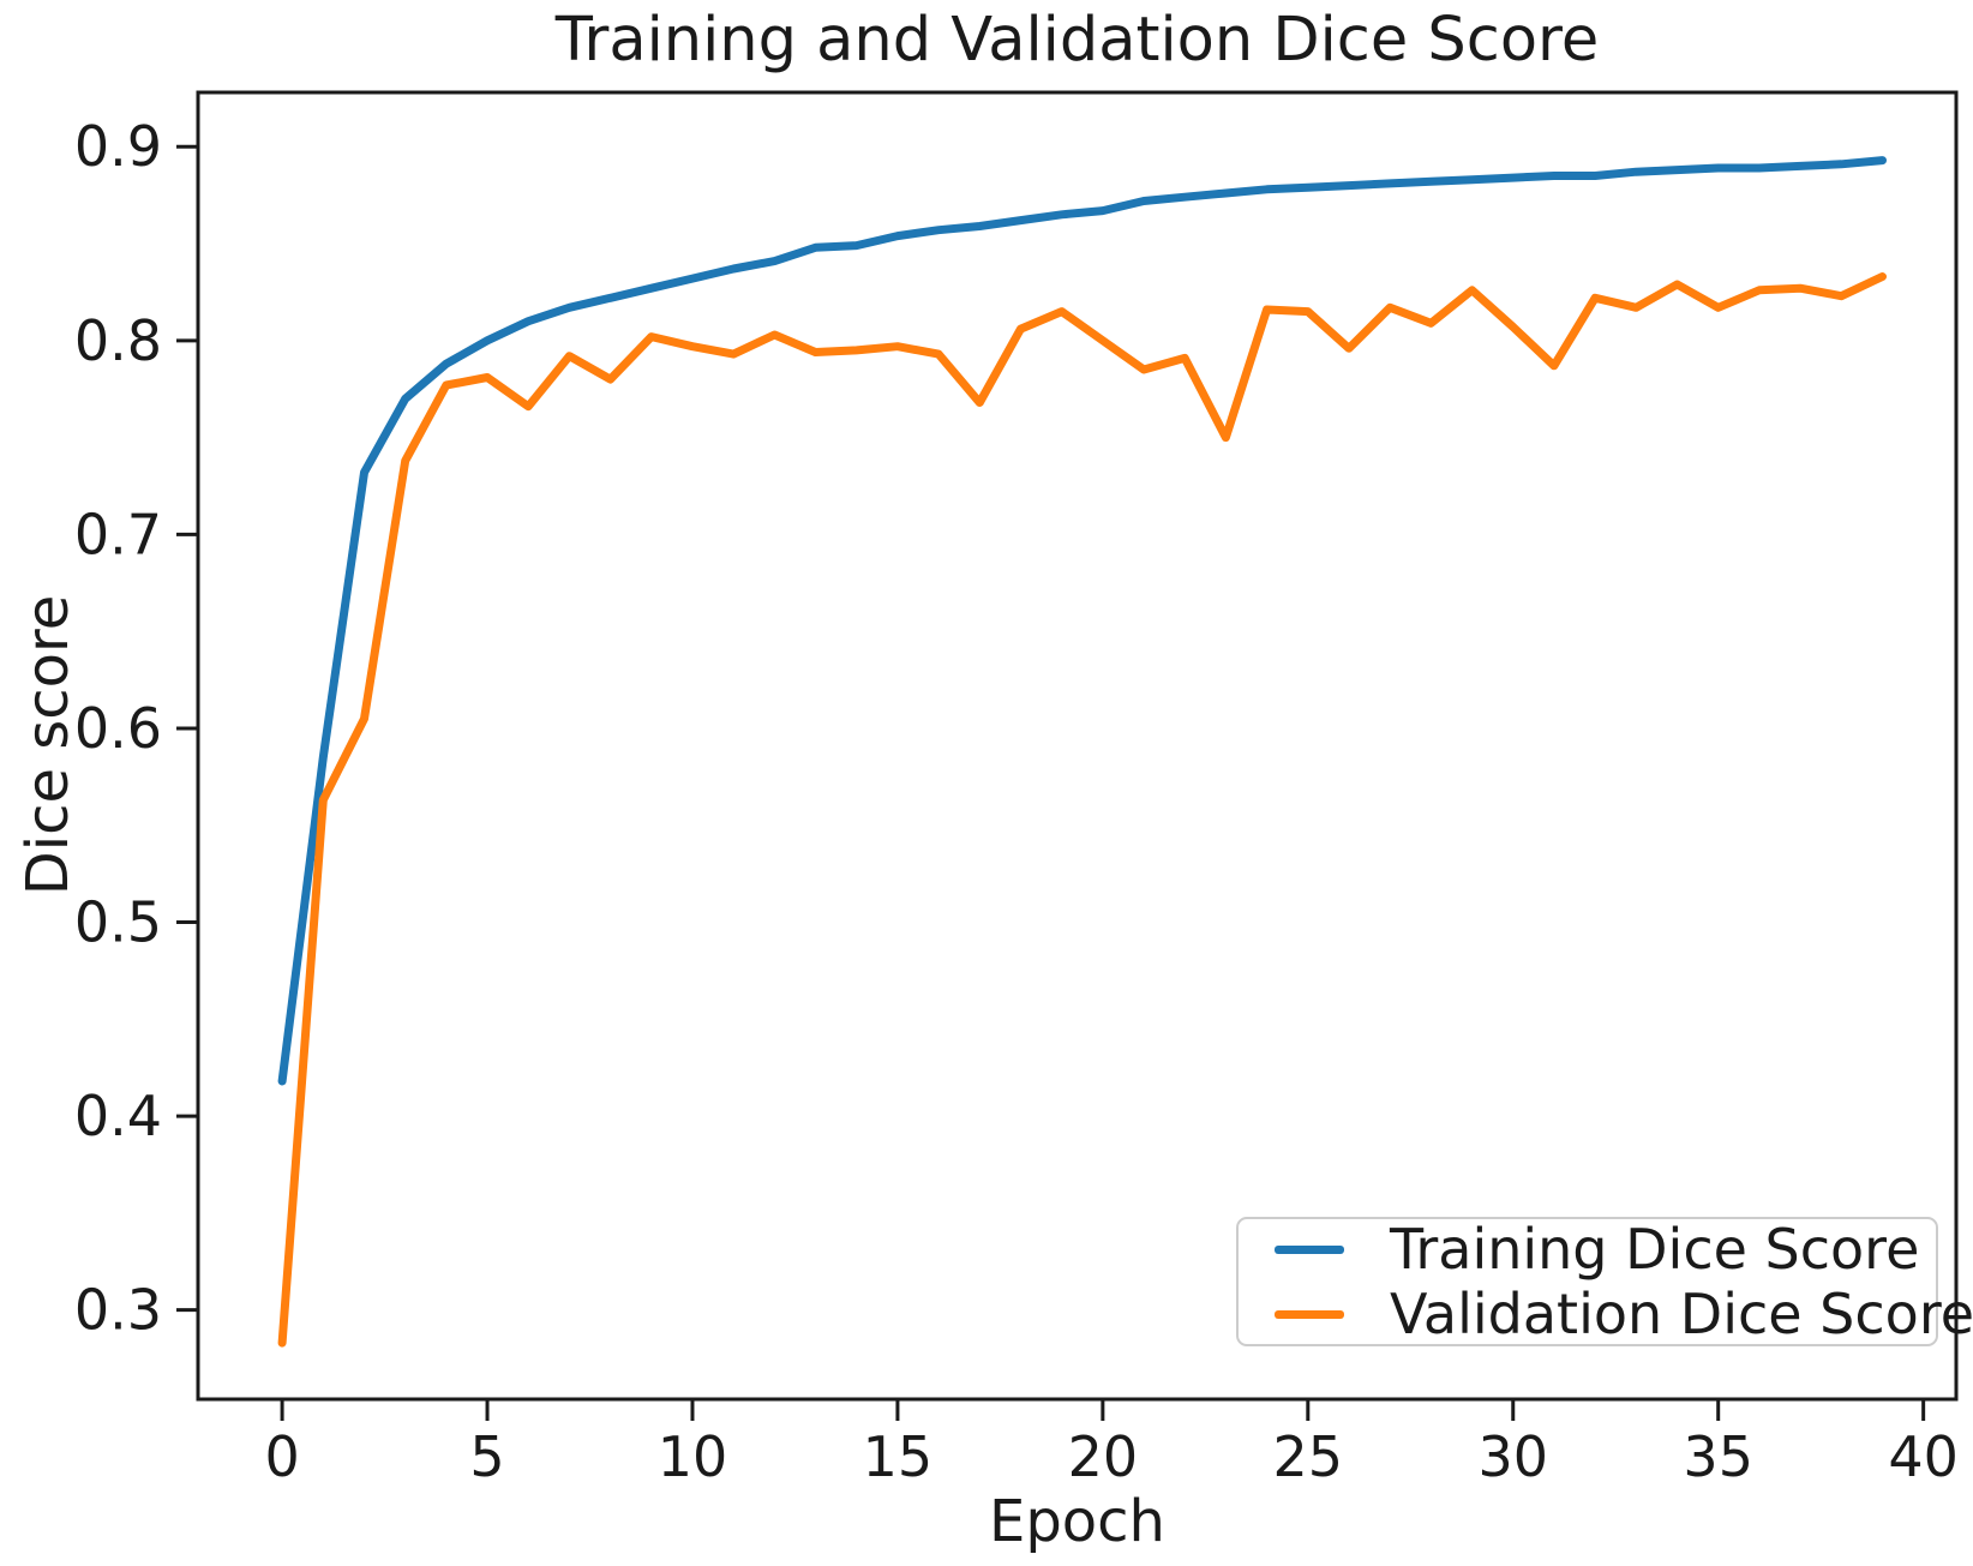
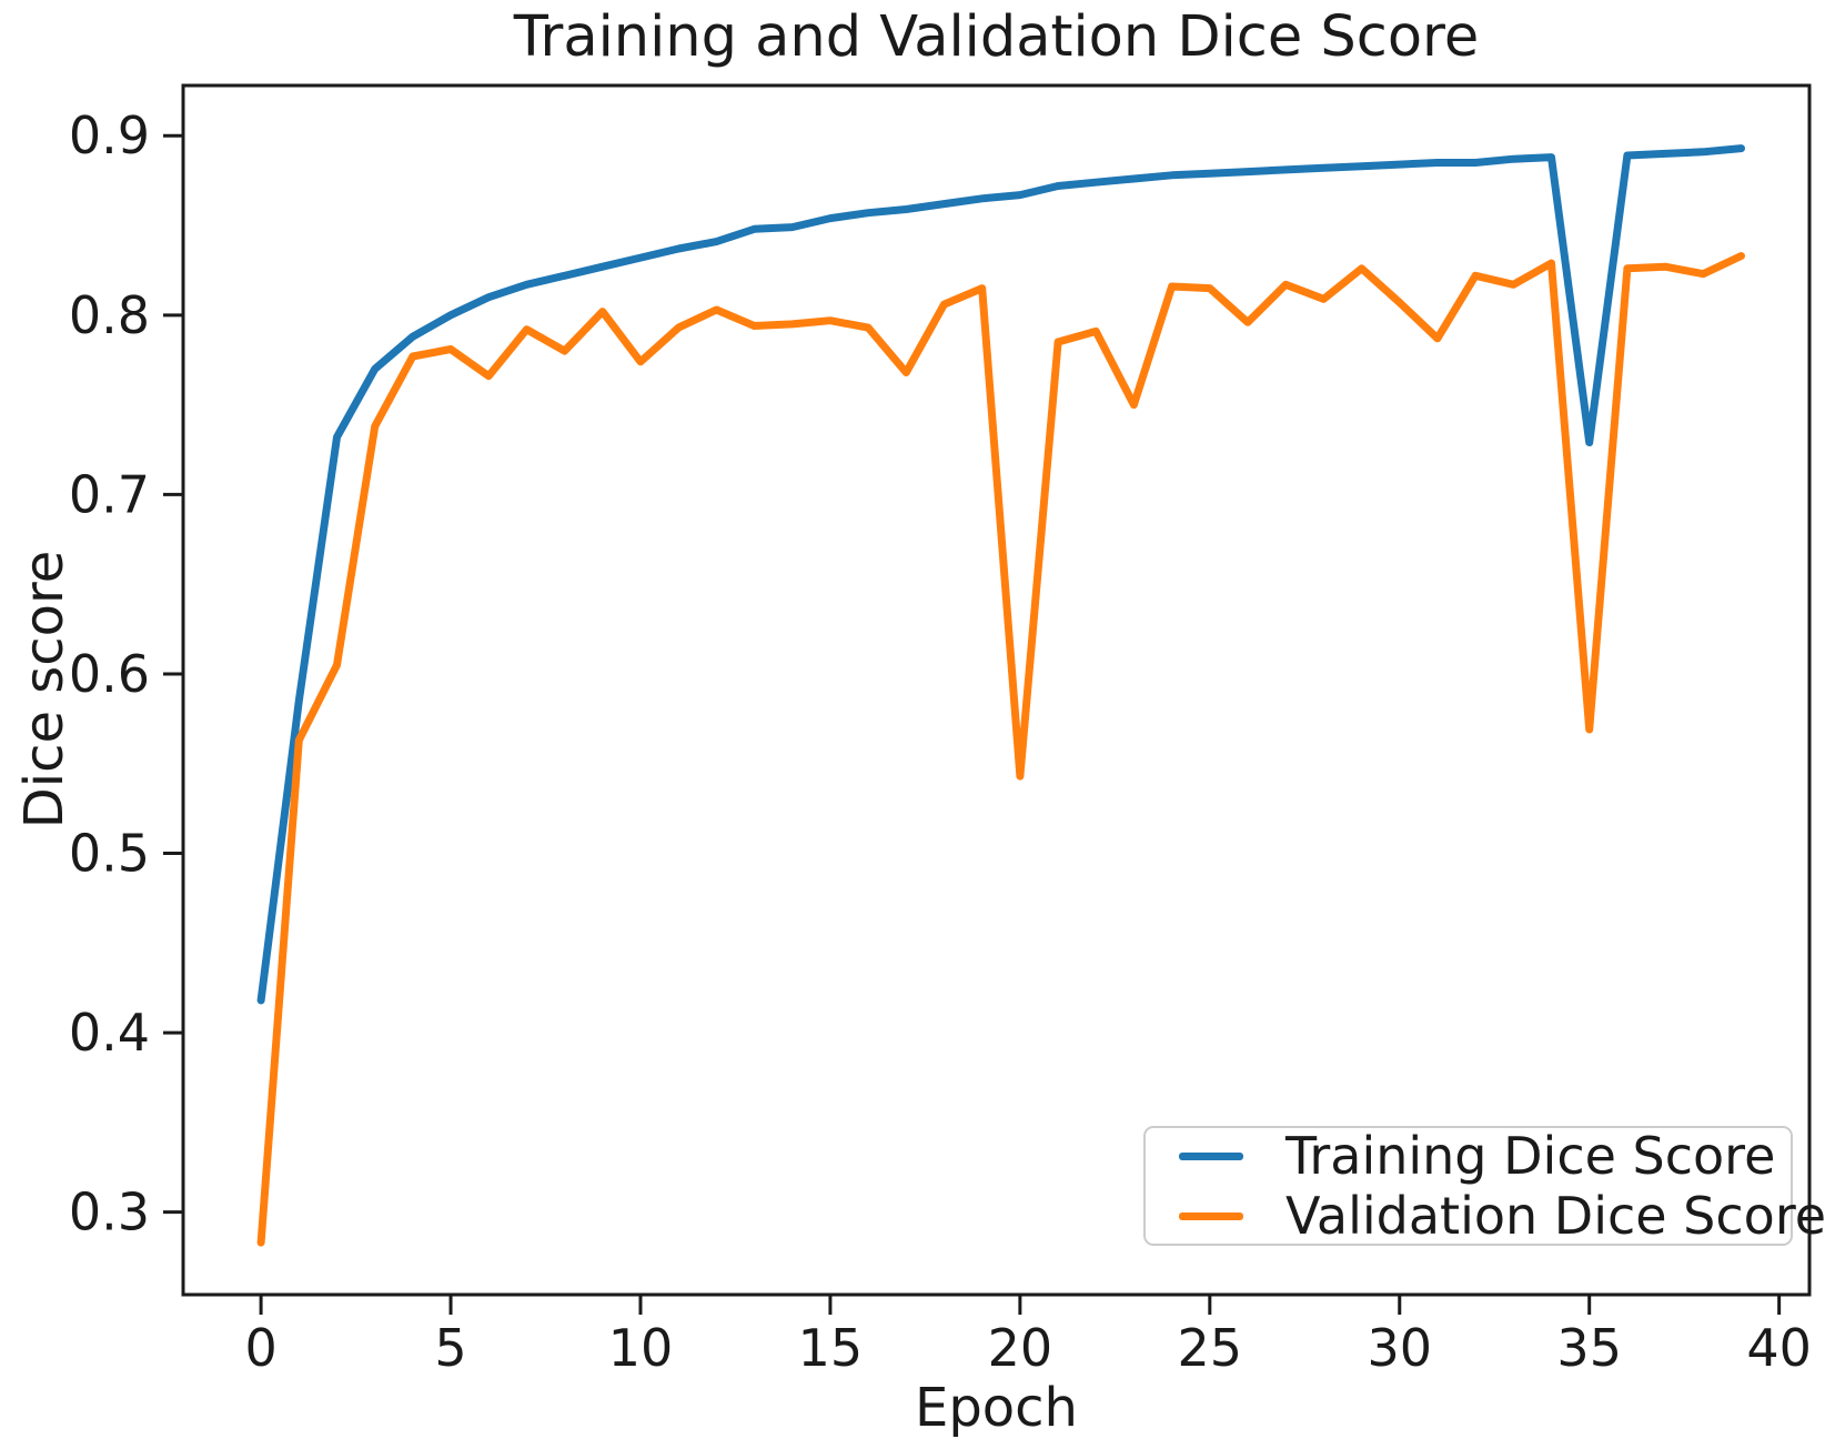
Validation Dice Score/10: 0.797 -> 0.774
Validation Dice Score/20: 0.800 -> 0.543
Training Dice Score/35: 0.889 -> 0.729
Validation Dice Score/35: 0.817 -> 0.569
